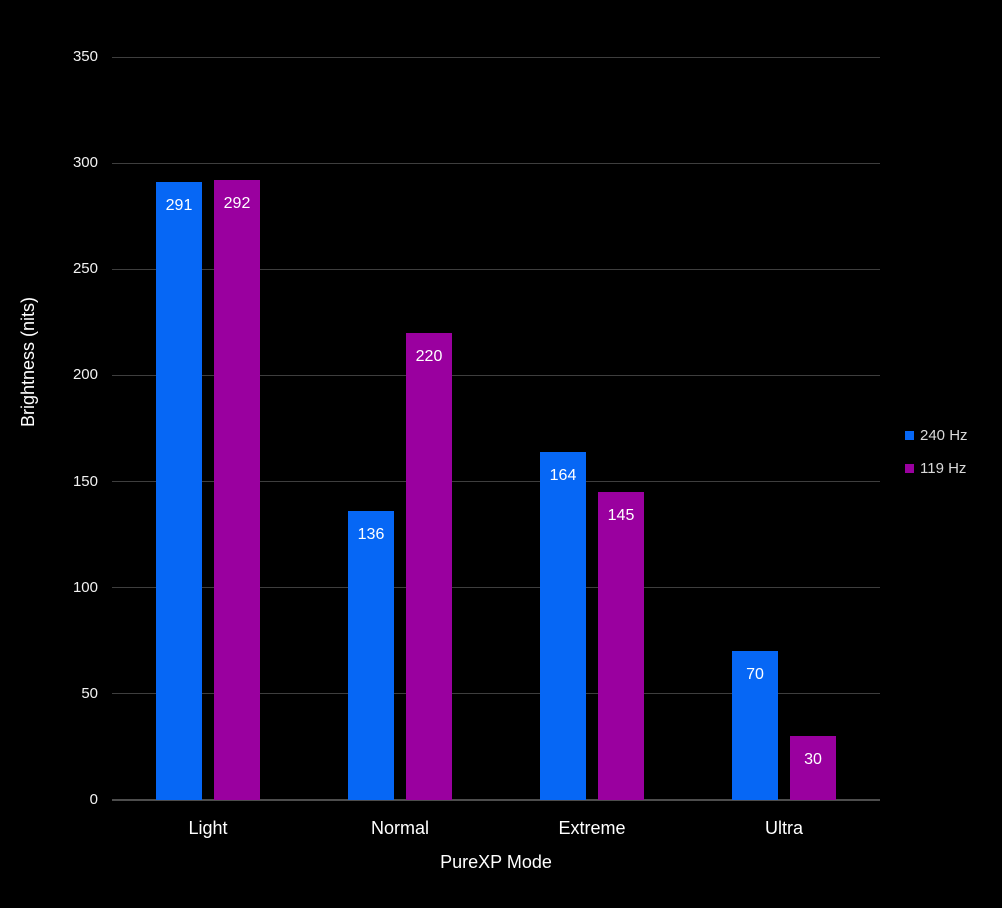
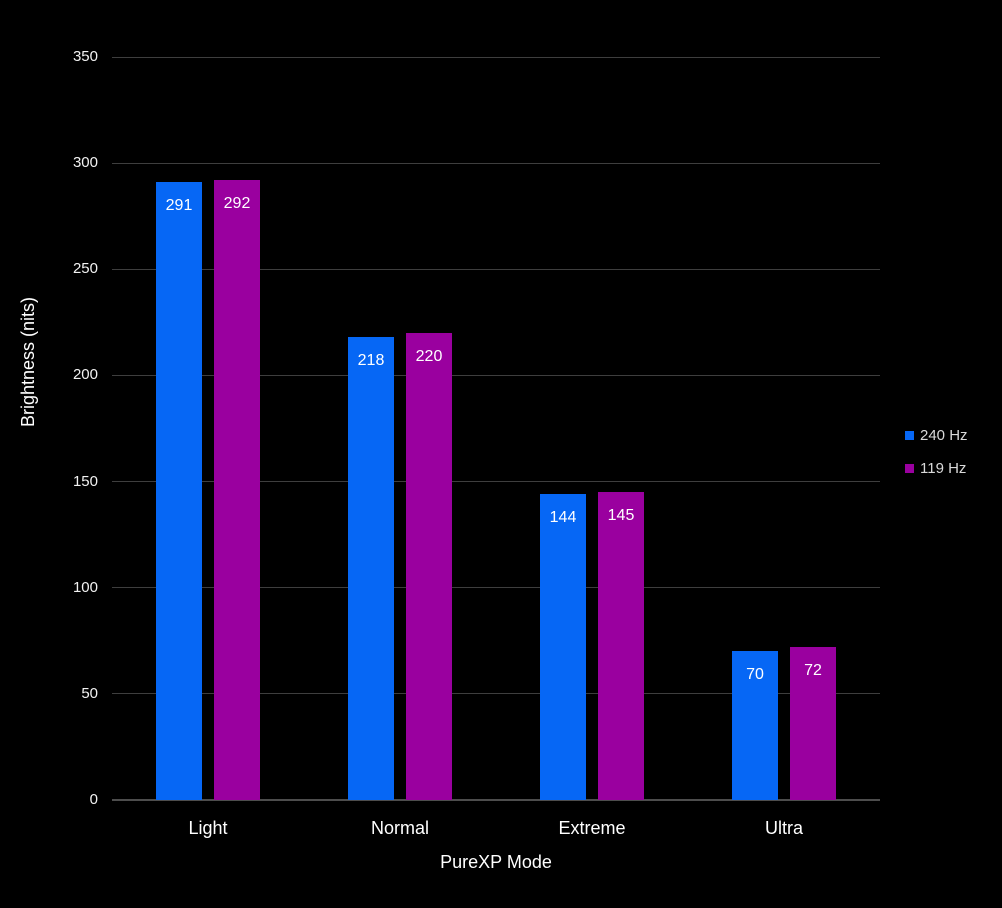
240 Hz/Normal: 136 -> 218
240 Hz/Extreme: 164 -> 144
119 Hz/Ultra: 30 -> 72
